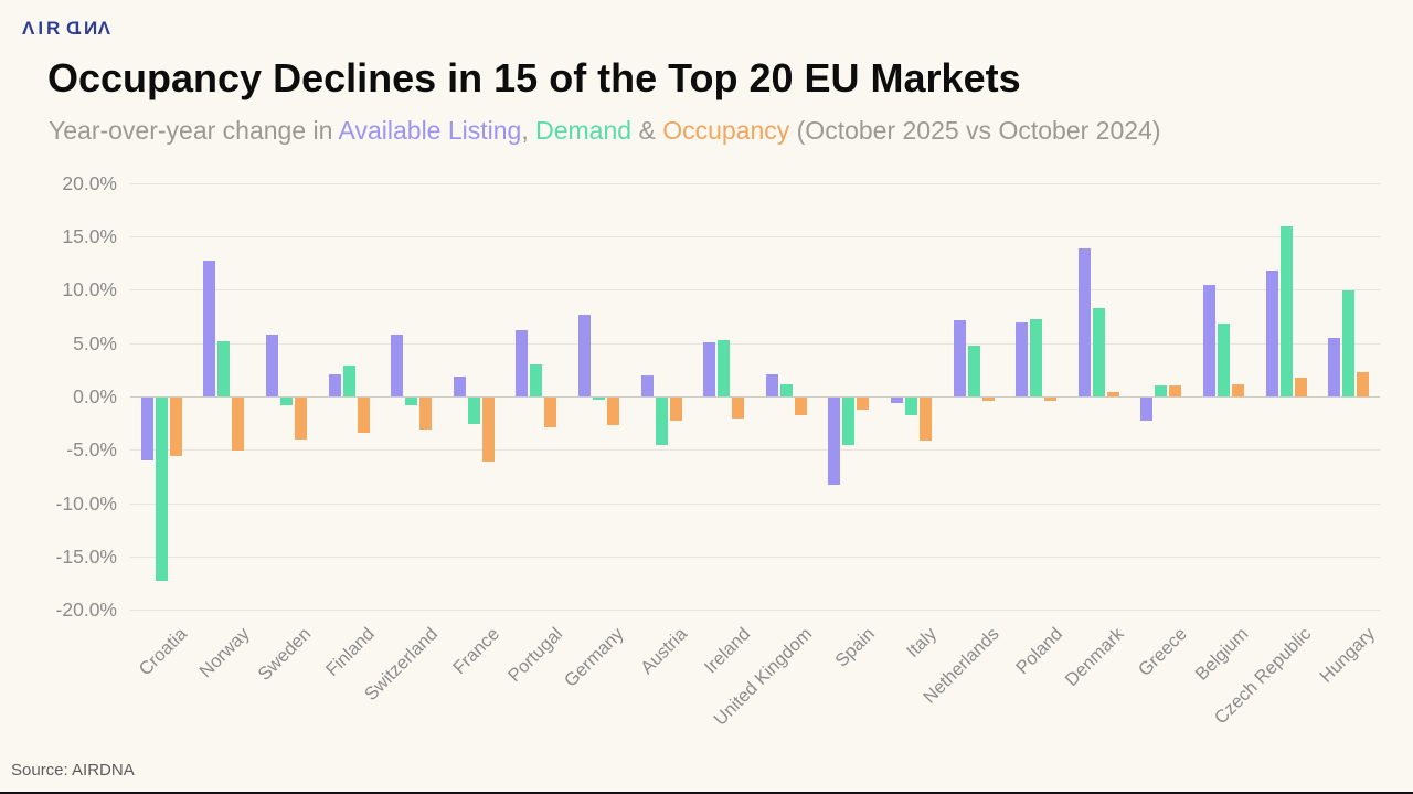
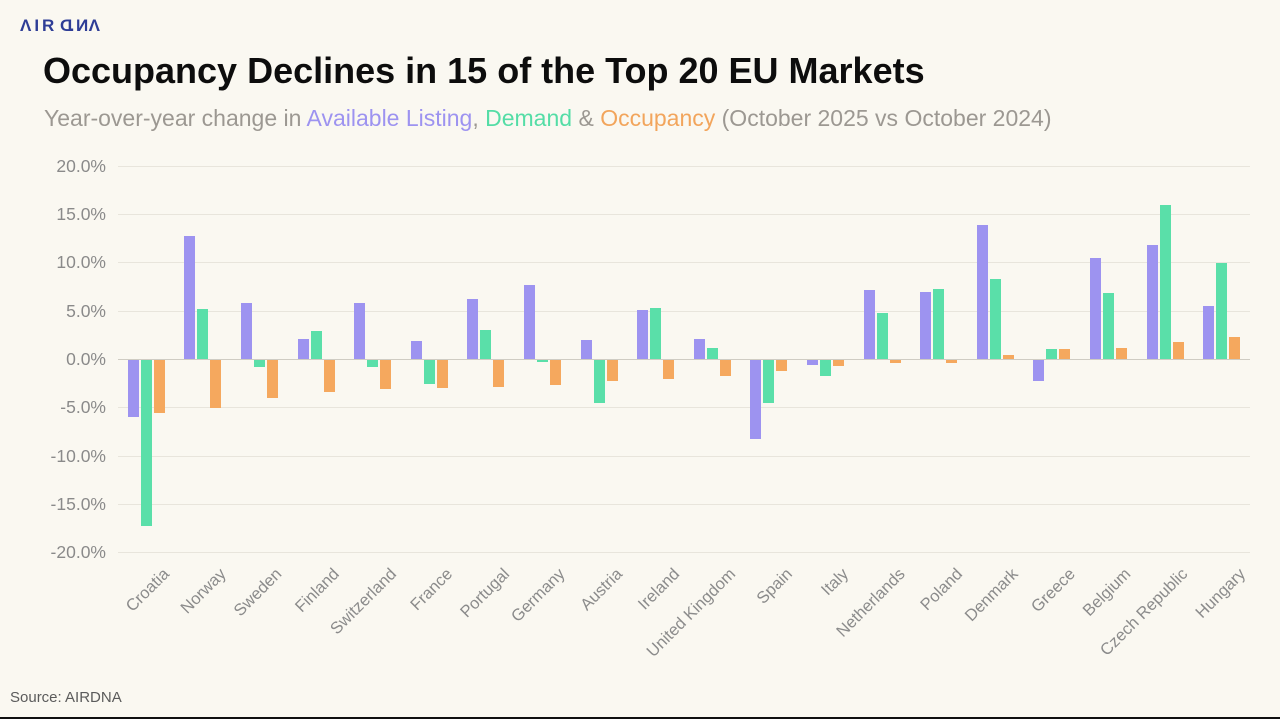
Occupancy/France: -6% -> -3%
Occupancy/Italy: -4% -> -1%
